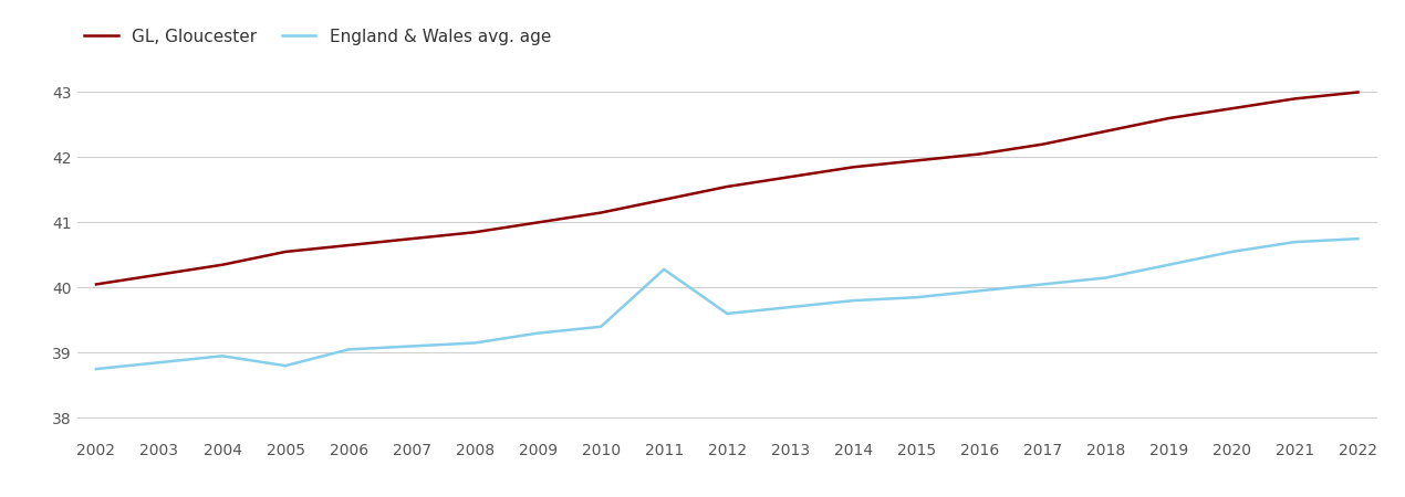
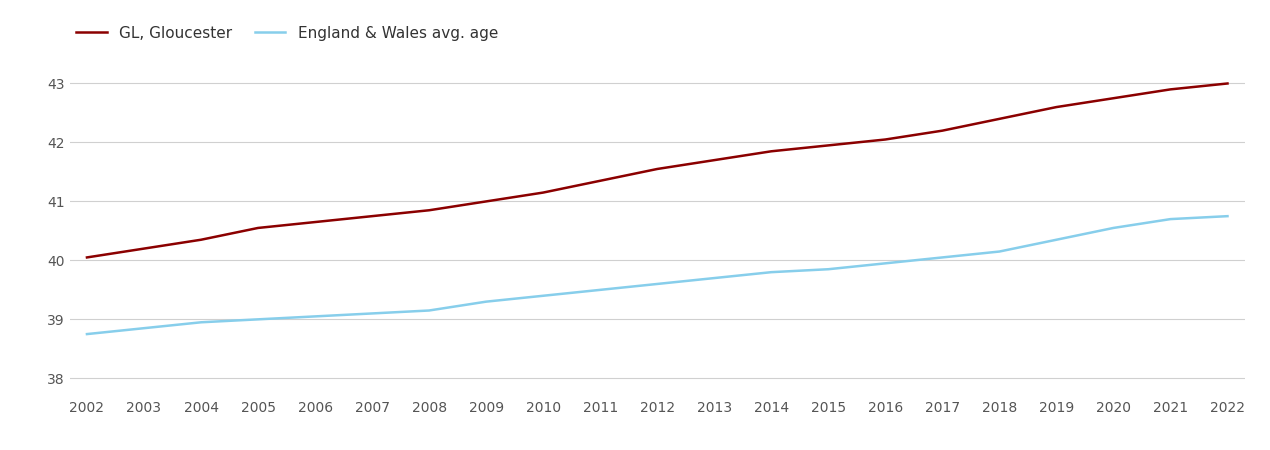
England & Wales avg. age/2005: 38.80 -> 39.00
England & Wales avg. age/2011: 40.28 -> 39.50
